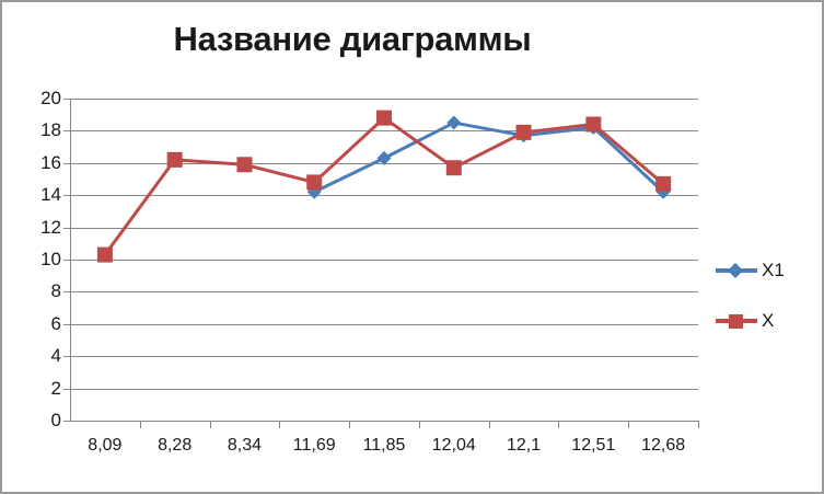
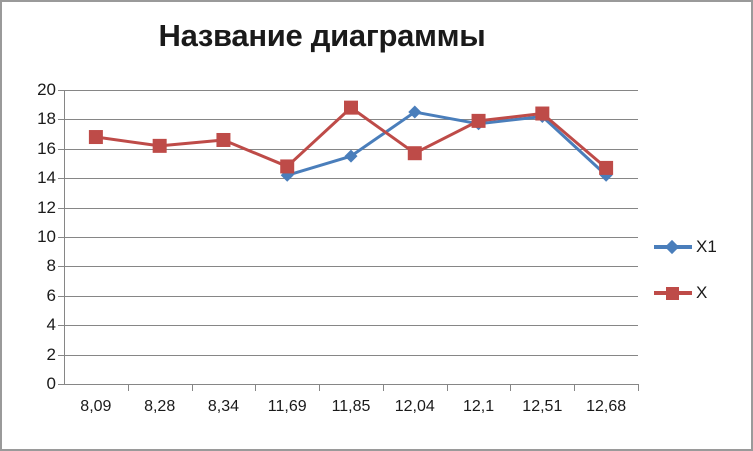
X/8,09: 10.3 -> 16.8
X/8,34: 15.9 -> 16.6
X1/11,85: 16.3 -> 15.5
